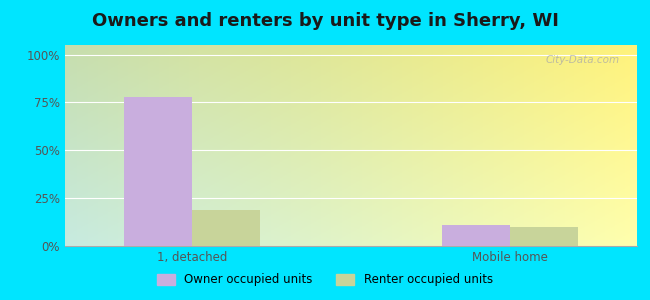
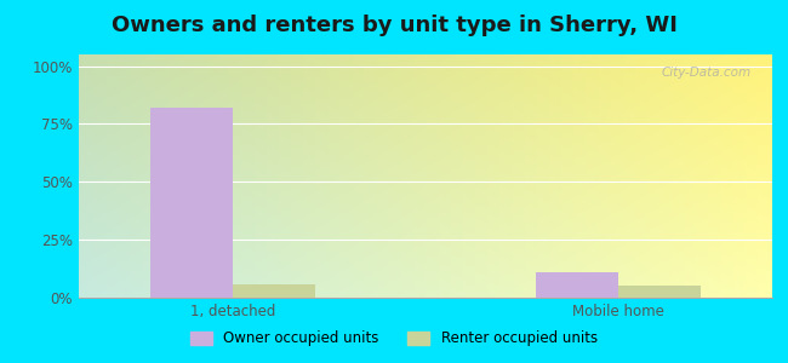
Owner occupied units/1, detached: 78% -> 82%
Renter occupied units/1, detached: 19% -> 6%
Renter occupied units/Mobile home: 10% -> 5%
